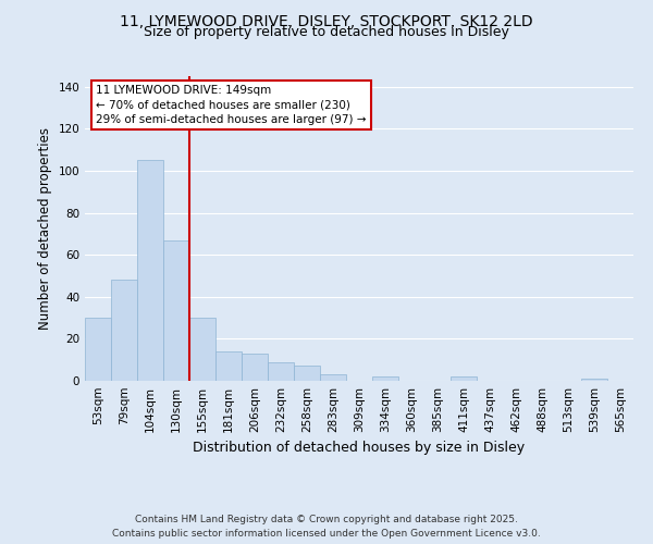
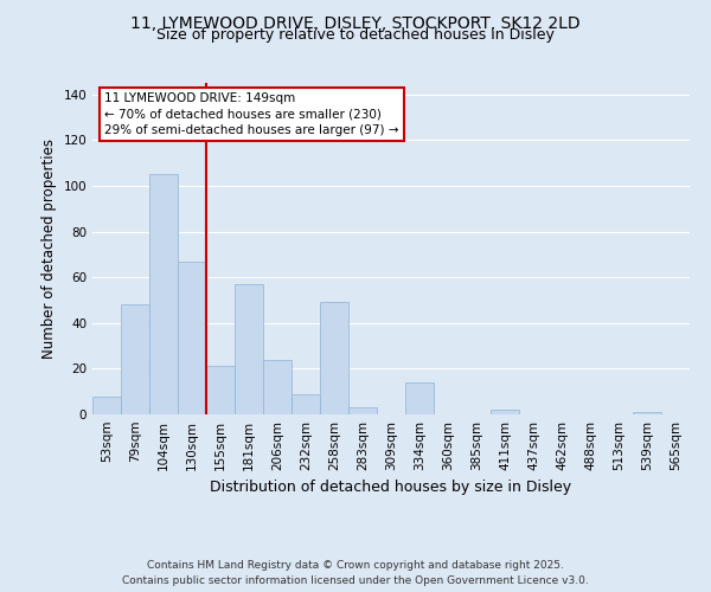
53sqm: 30 -> 8
155sqm: 30 -> 21
181sqm: 14 -> 57
206sqm: 13 -> 24
258sqm: 7 -> 49
334sqm: 2 -> 14
